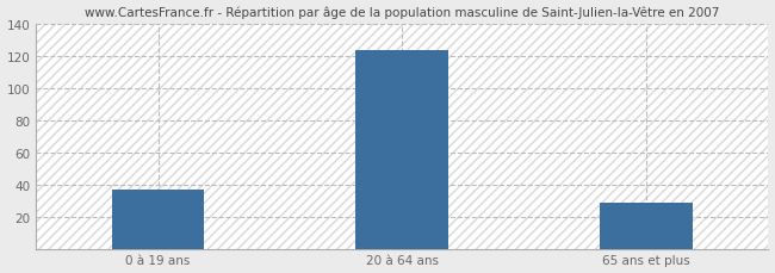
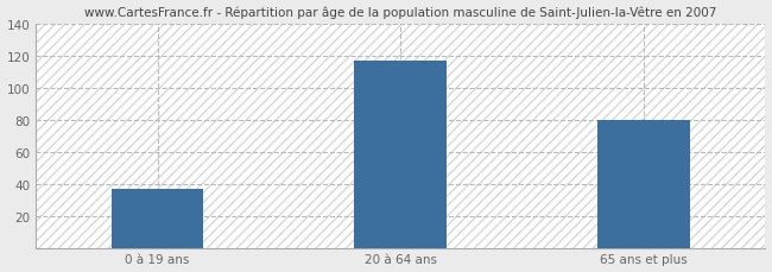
20 à 64 ans: 124 -> 117
65 ans et plus: 29 -> 80
